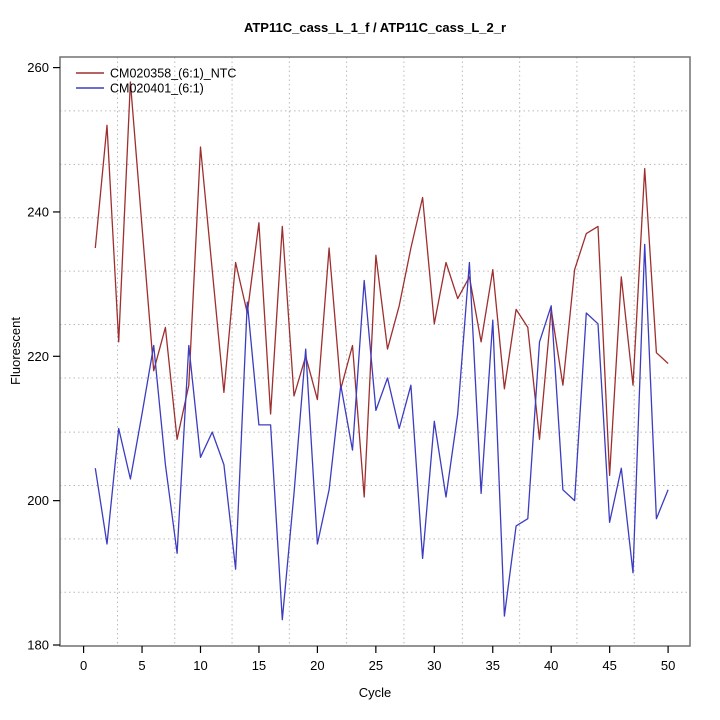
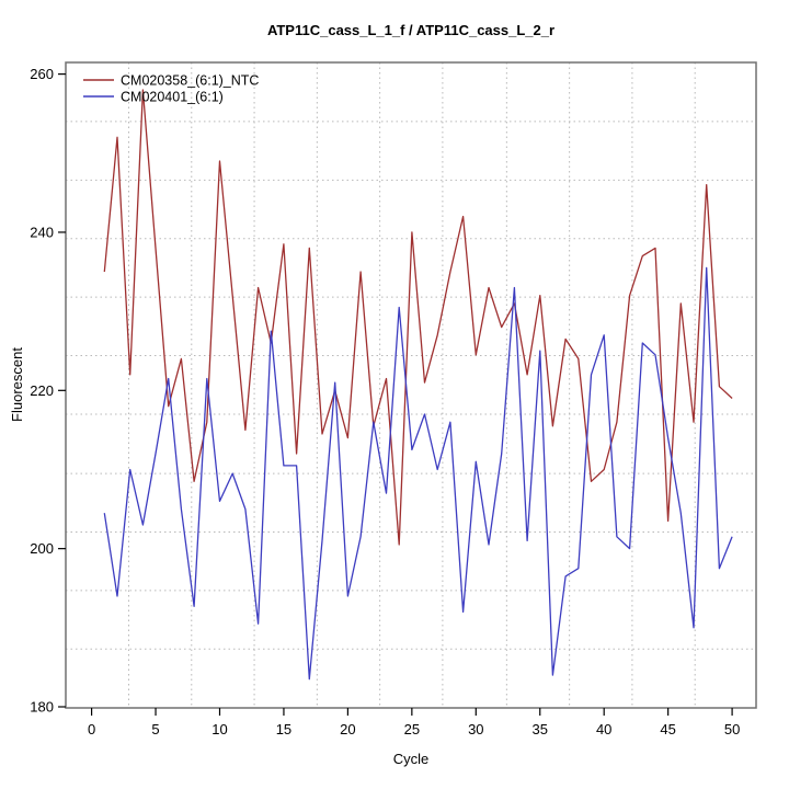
CM020358_(6:1)_NTC/25: 234 -> 240
CM020358_(6:1)_NTC/40: 226 -> 210
CM020401_(6:1)/45: 197 -> 214
